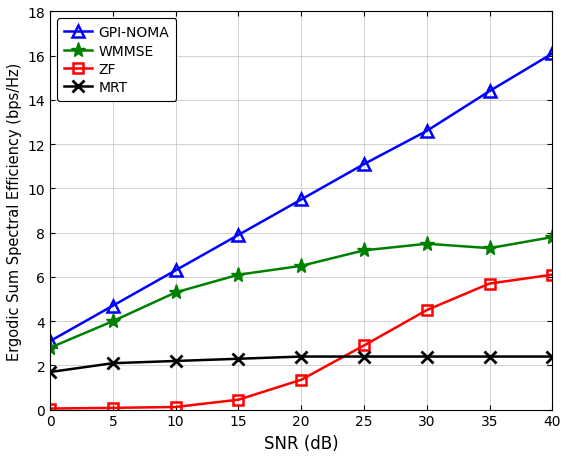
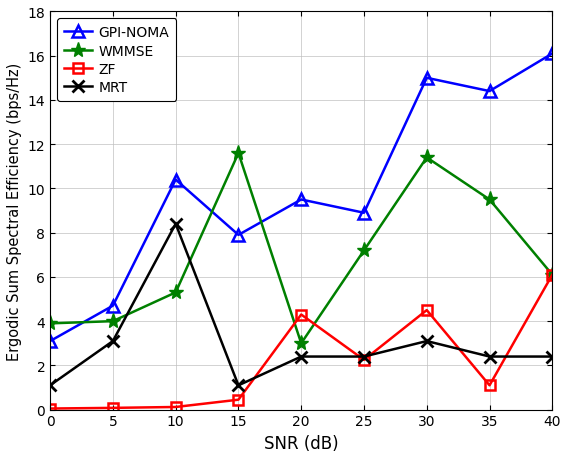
WMMSE/0: 2.8 -> 3.9
MRT/0: 1.7 -> 1.1
MRT/5: 2.1 -> 3.1
GPI-NOMA/10: 6.3 -> 10.4
MRT/10: 2.2 -> 8.4
WMMSE/15: 6.1 -> 11.6
MRT/15: 2.3 -> 1.1
WMMSE/20: 6.5 -> 3.0
ZF/20: 1.35 -> 4.30
GPI-NOMA/25: 11.1 -> 8.9
ZF/25: 2.90 -> 2.25
GPI-NOMA/30: 12.6 -> 15.0
WMMSE/30: 7.5 -> 11.4
MRT/30: 2.4 -> 3.1
WMMSE/35: 7.3 -> 9.5
ZF/35: 5.70 -> 1.10
WMMSE/40: 7.8 -> 6.1
